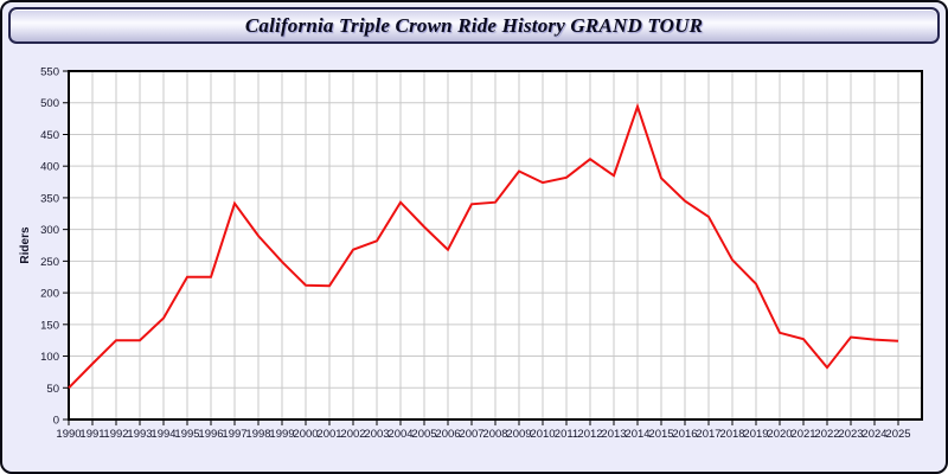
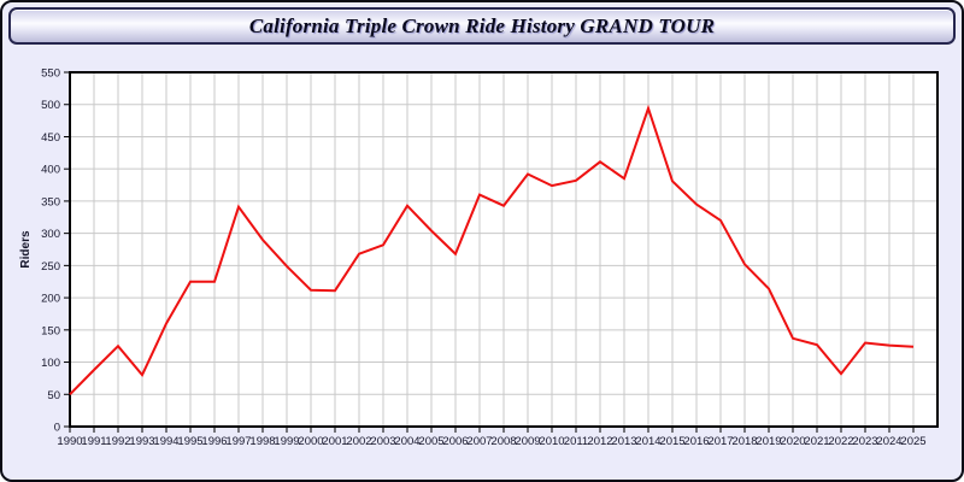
1993: 120 -> 80
2007: 340 -> 360
